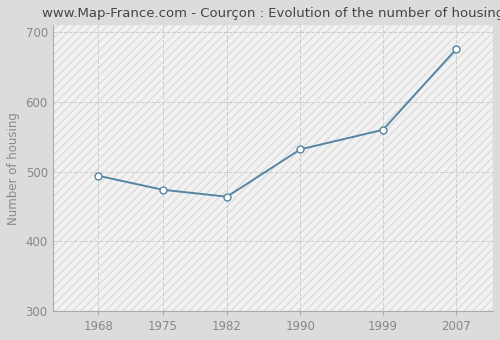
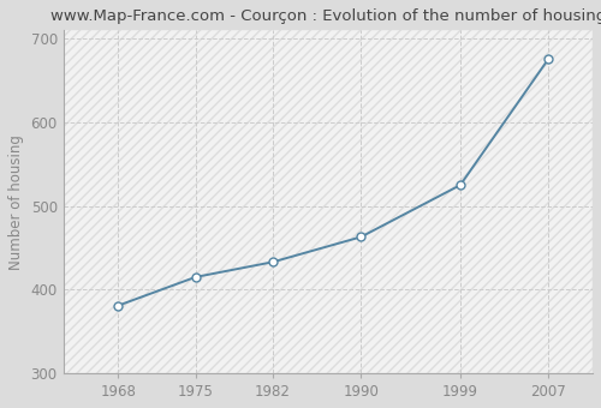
1968: 494 -> 381
1975: 474 -> 415
1982: 464 -> 433
1990: 532 -> 463
1999: 560 -> 525
